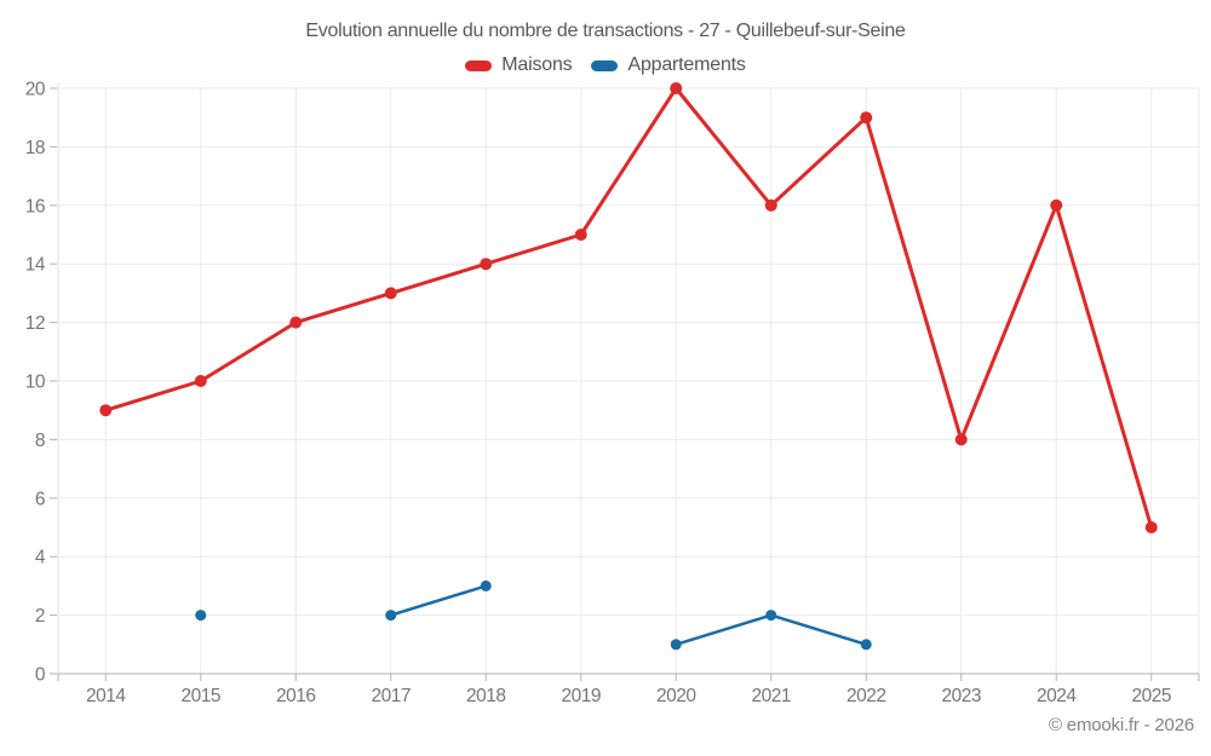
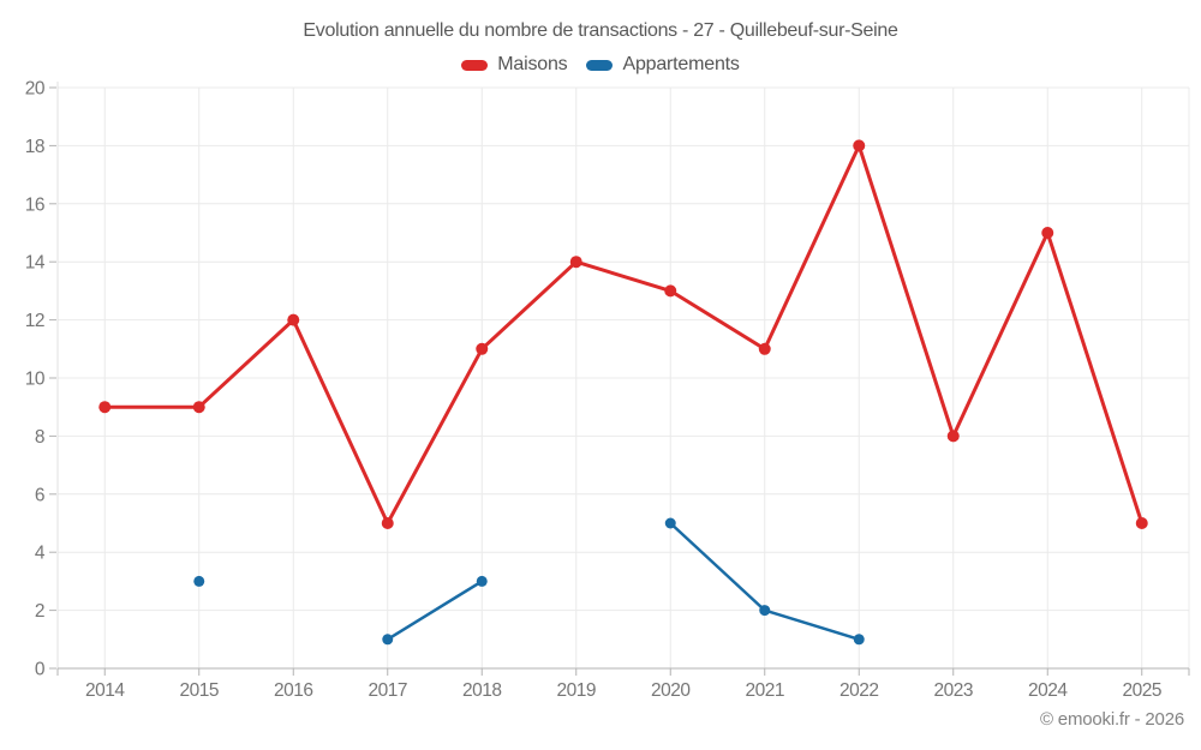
Maisons/2015: 10 -> 9
Appartements/2015: 2 -> 3
Maisons/2017: 13 -> 5
Appartements/2017: 2 -> 1
Maisons/2018: 14 -> 11
Maisons/2019: 15 -> 14
Maisons/2020: 20 -> 13
Appartements/2020: 1 -> 5
Maisons/2021: 16 -> 11
Maisons/2022: 19 -> 18
Maisons/2024: 16 -> 15
